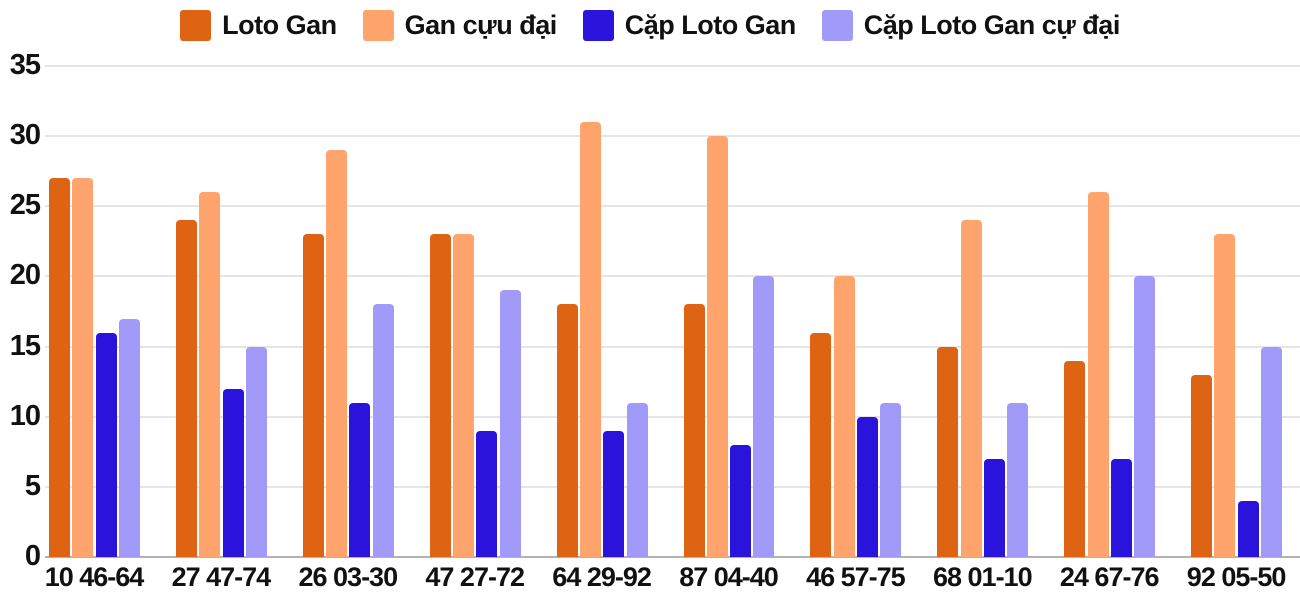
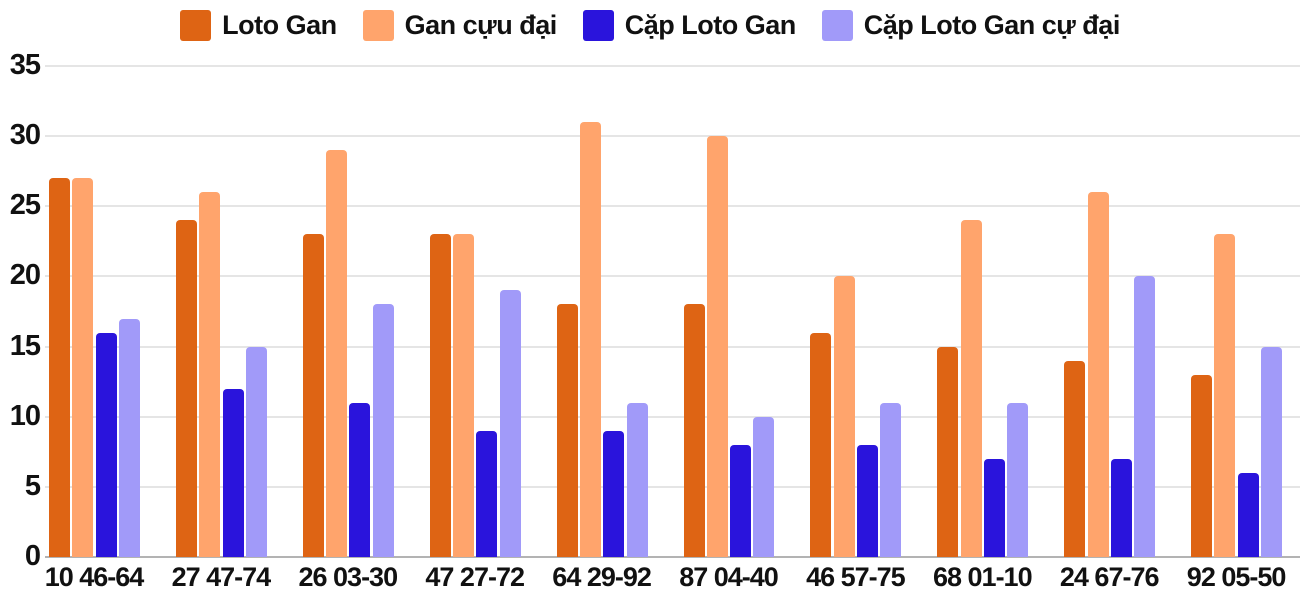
Cặp Loto Gan cự đại/87 04-40: 20 -> 10
Cặp Loto Gan/46 57-75: 10 -> 8
Cặp Loto Gan/92 05-50: 4 -> 6
